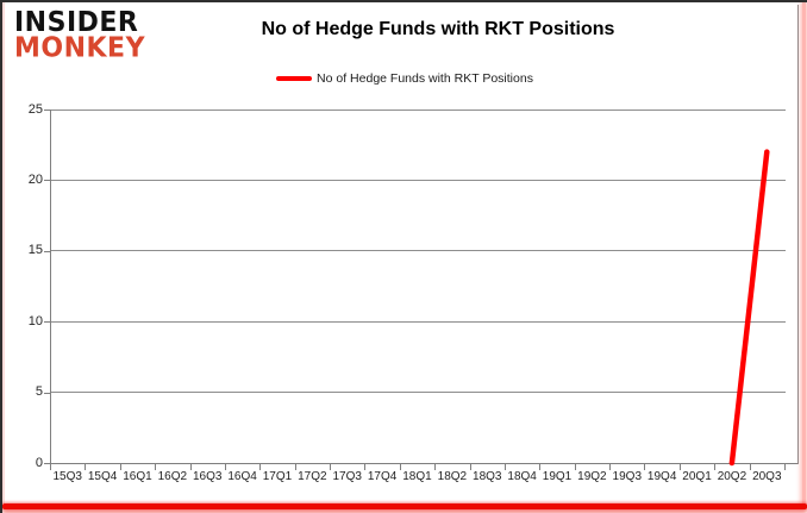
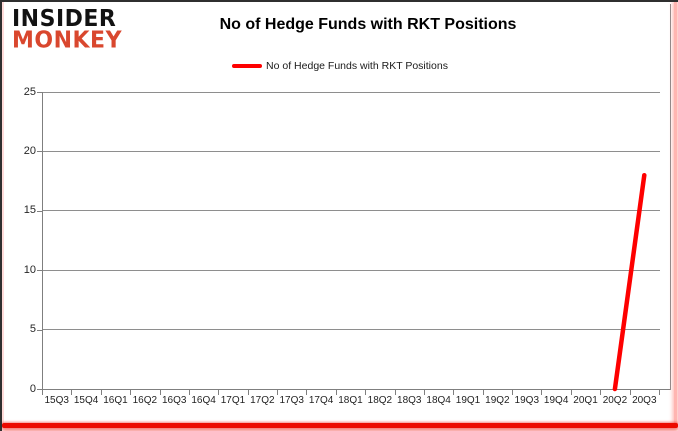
20Q3: 22 -> 18
